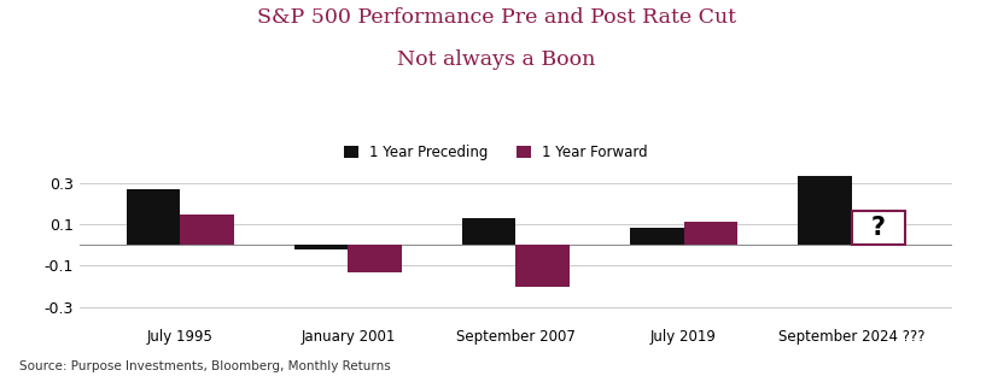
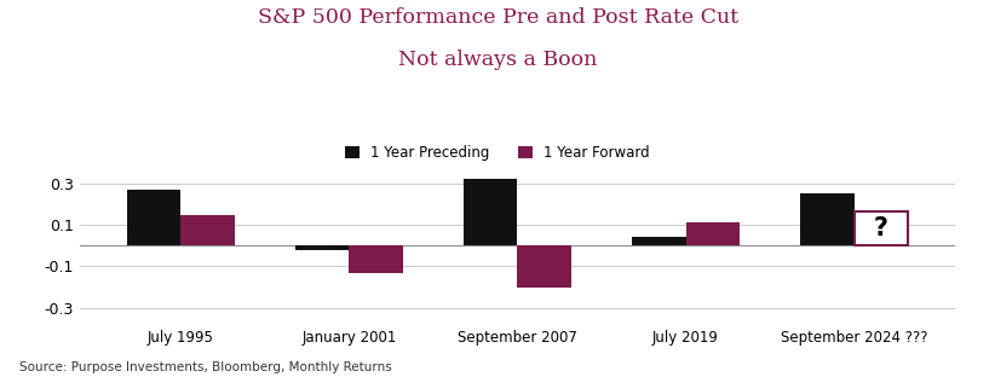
1 Year Preceding/September 2007: 0.13 -> 0.32
1 Year Preceding/July 2019: 0.09 -> 0.04
1 Year Preceding/September 2024 ???: 0.34 -> 0.25
